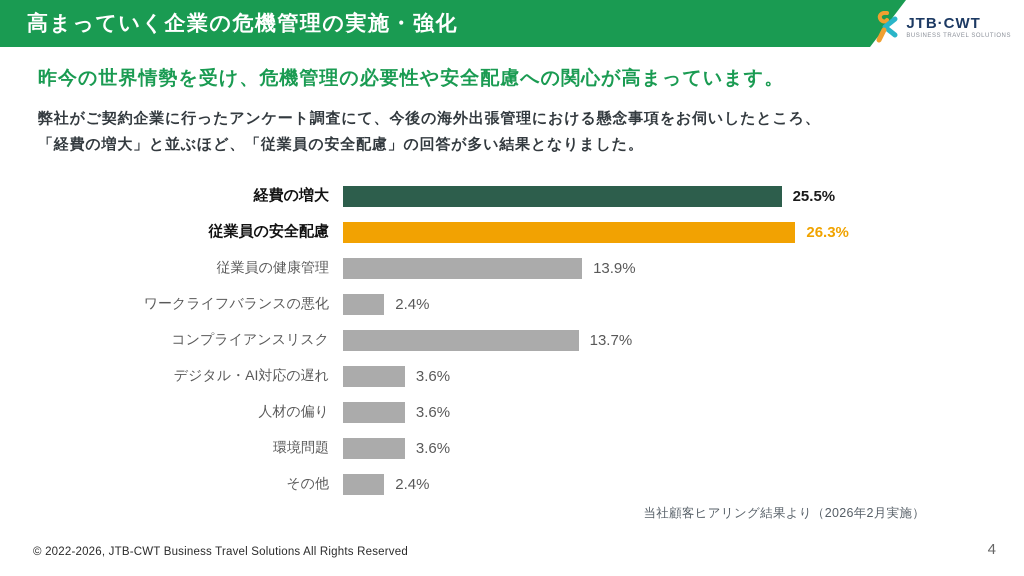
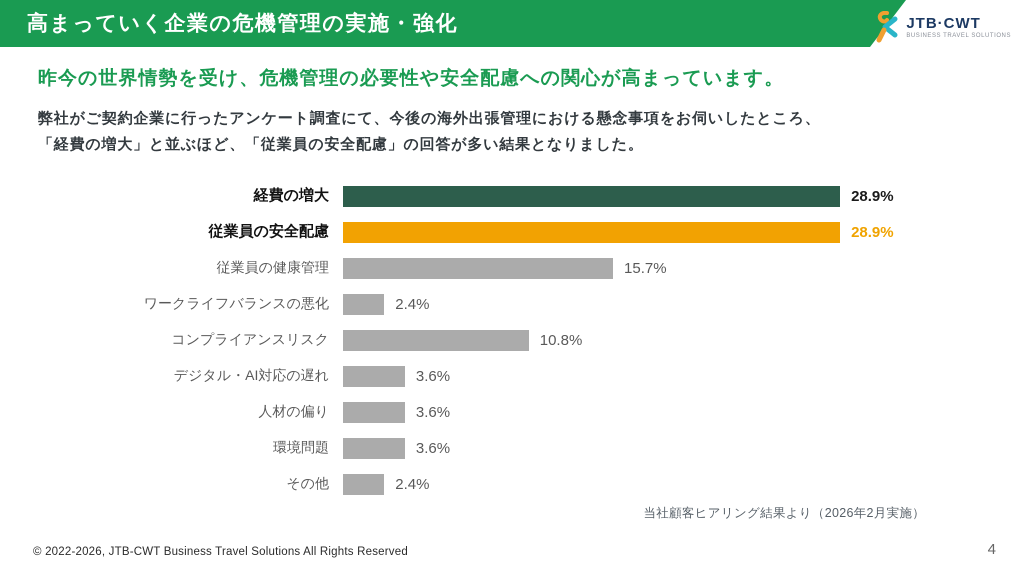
経費の増大: 25.5% -> 28.9%
従業員の安全配慮: 26.3% -> 28.9%
従業員の健康管理: 13.9% -> 15.7%
コンプライアンスリスク: 13.7% -> 10.8%
